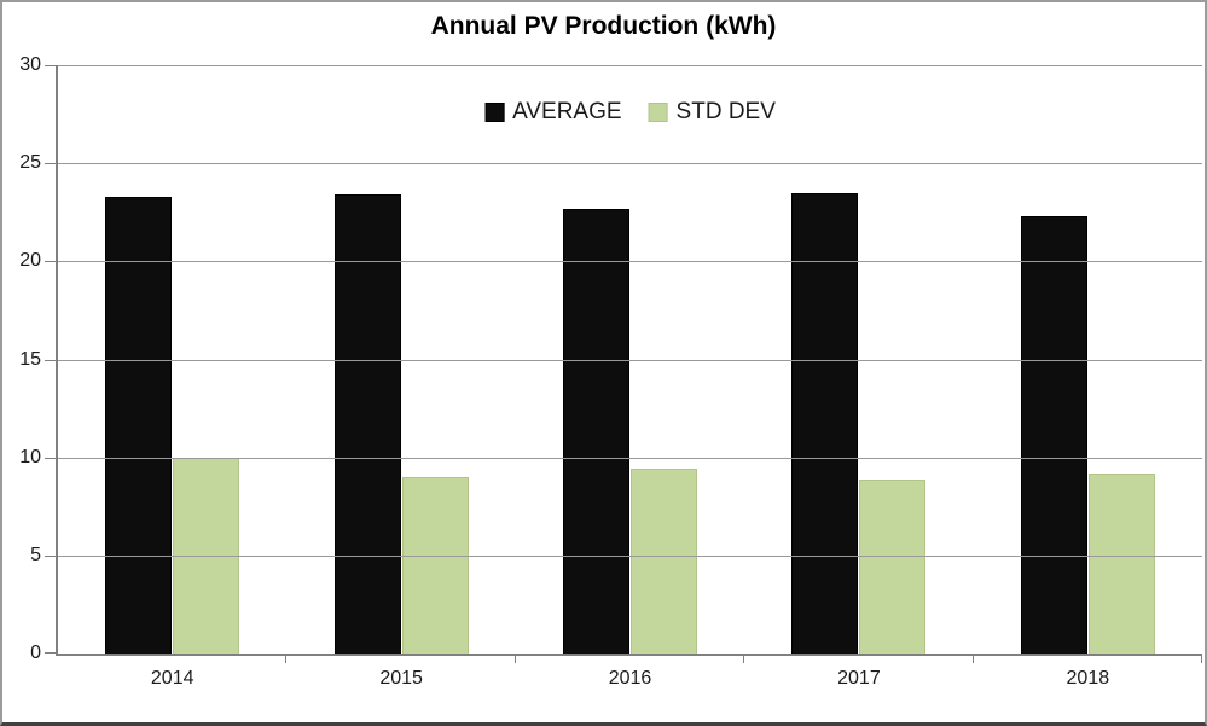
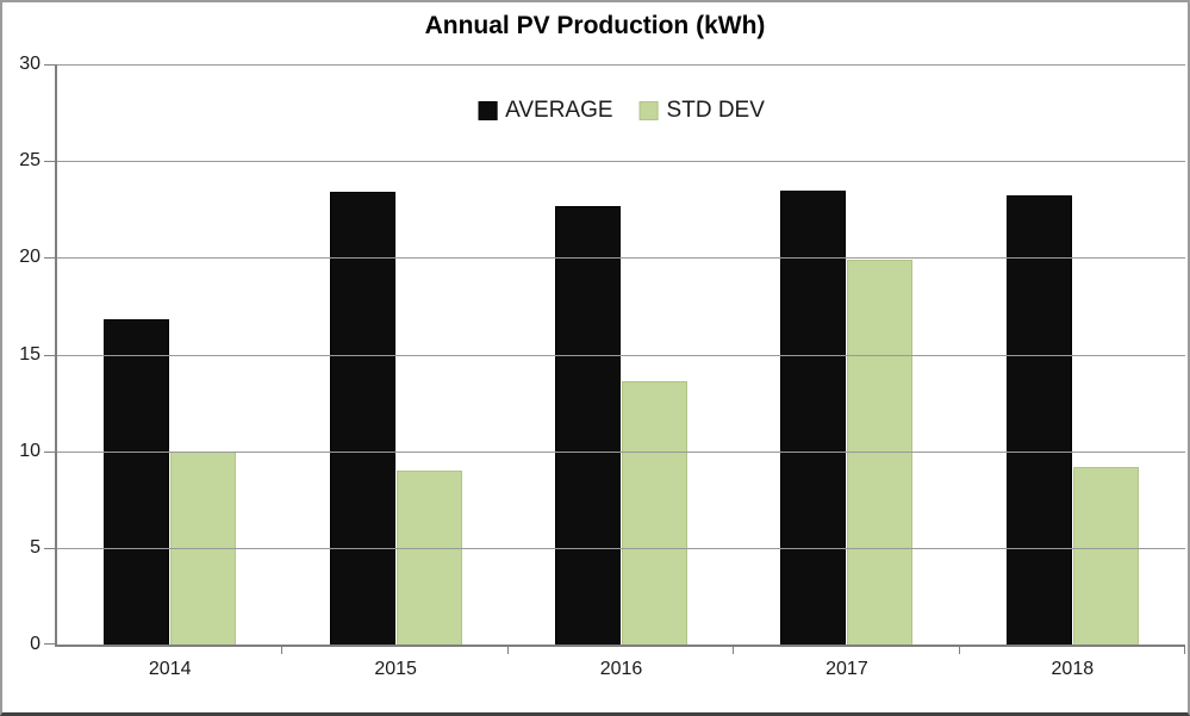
AVERAGE/2014: 23.3 -> 16.8
STD DEV/2016: 9.4 -> 13.6
STD DEV/2017: 8.9 -> 19.9
AVERAGE/2018: 22.3 -> 23.2
